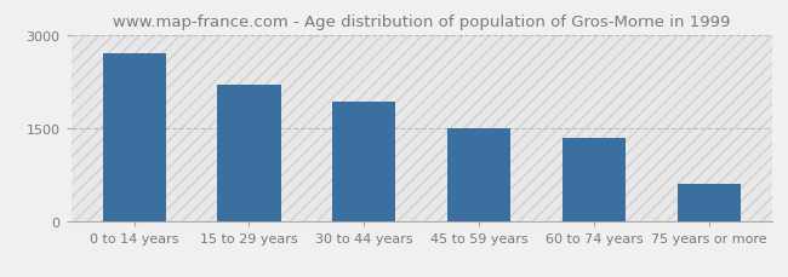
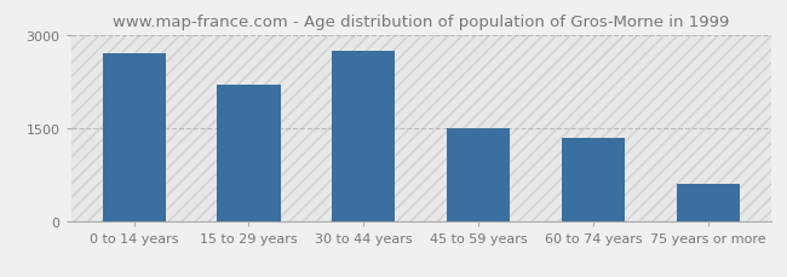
30 to 44 years: 1920 -> 2750
